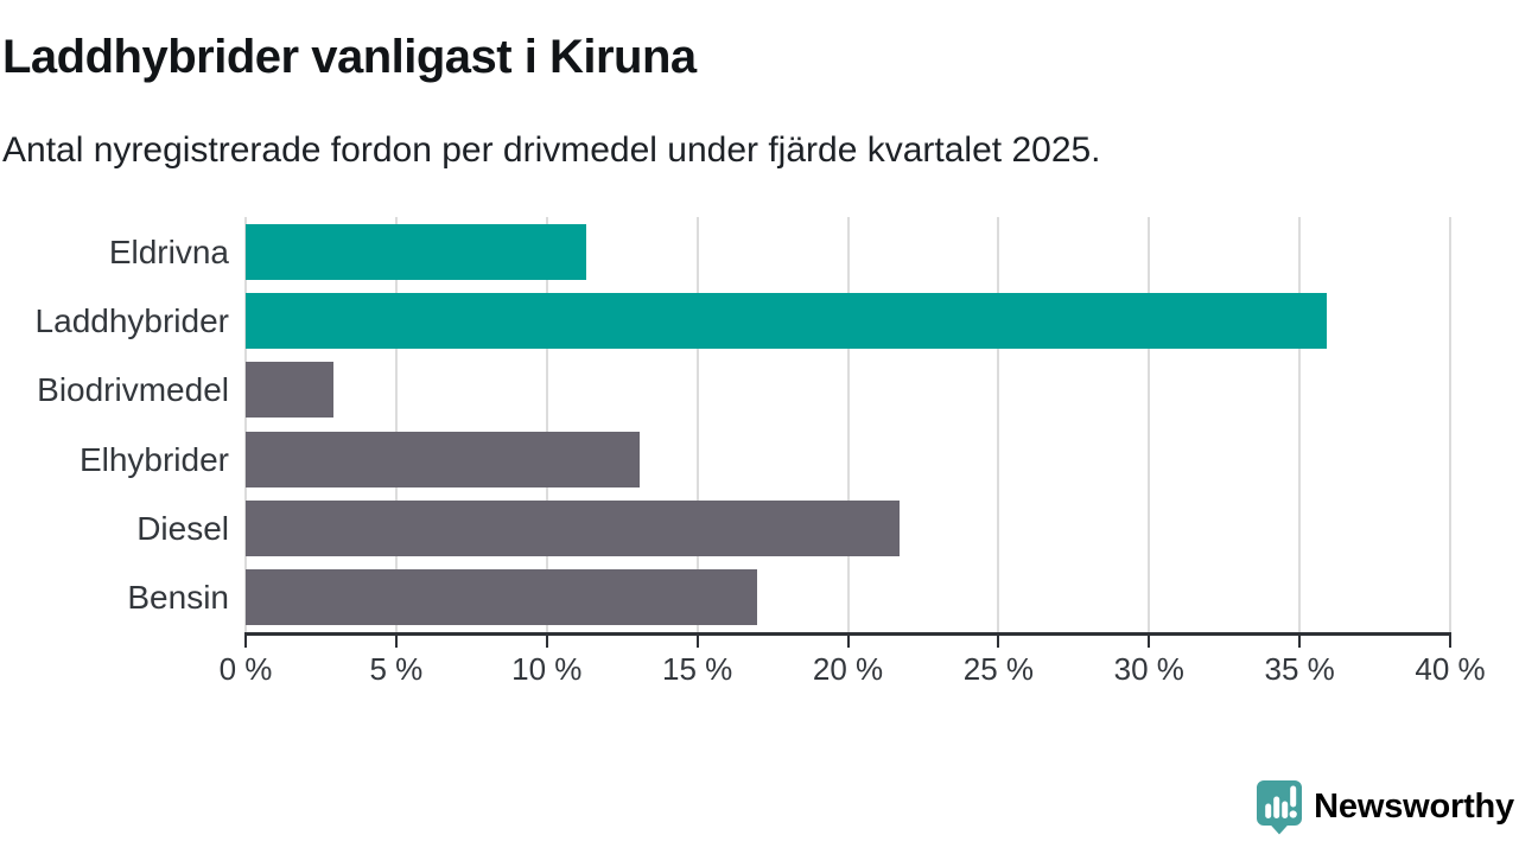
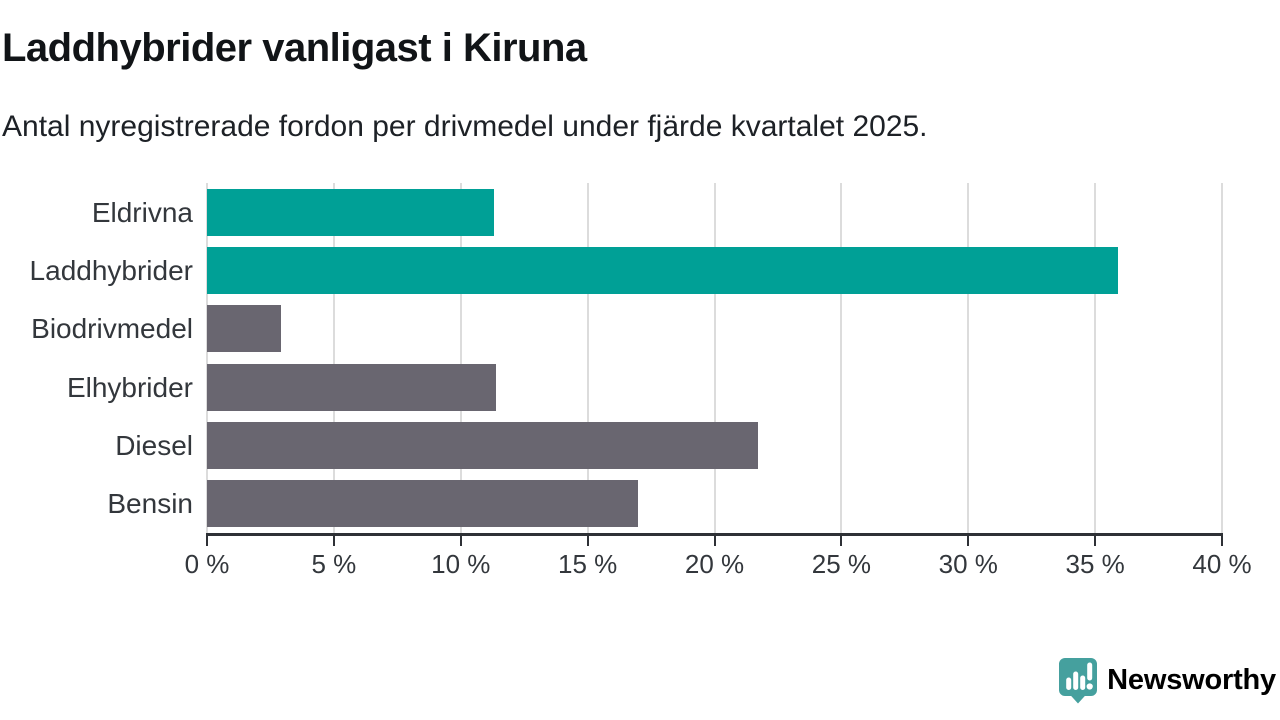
Elhybrider: 13.1% -> 11.4%
